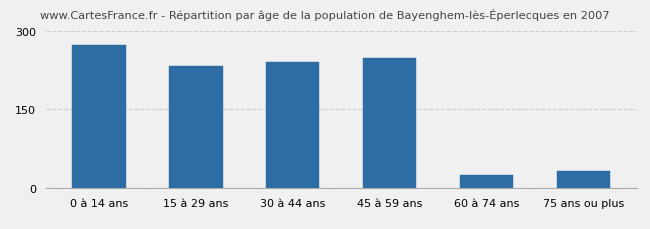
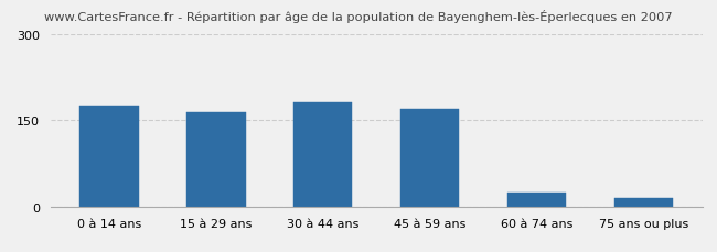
0 à 14 ans: 274 -> 175
15 à 29 ans: 234 -> 165
30 à 44 ans: 240 -> 181
45 à 59 ans: 248 -> 170
75 ans ou plus: 32 -> 15
